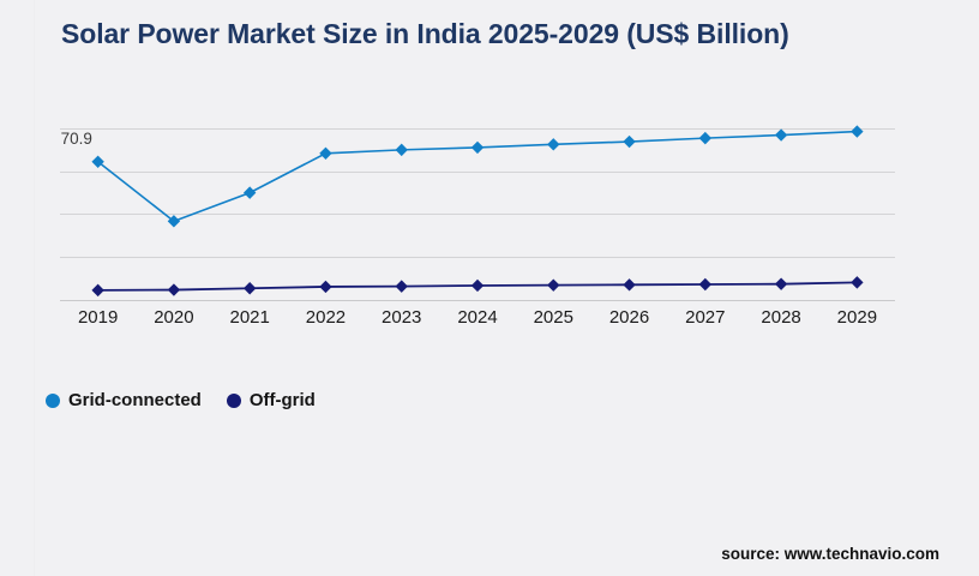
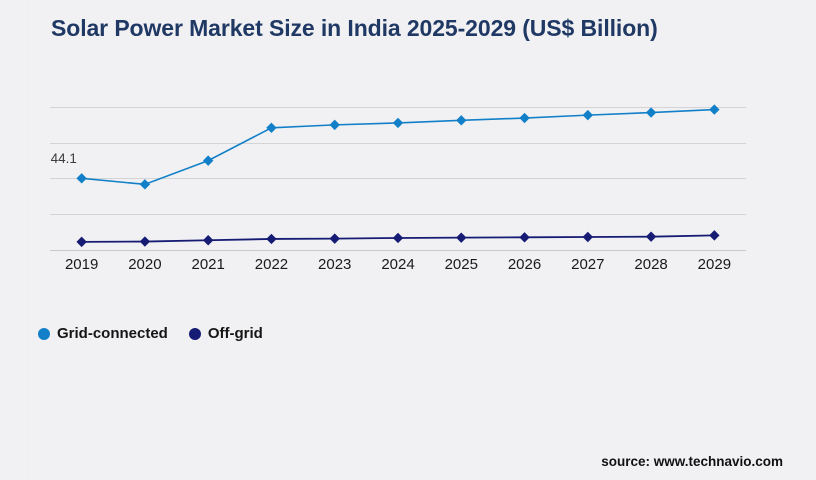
Grid-connected/2019: 70.9 -> 44.1
